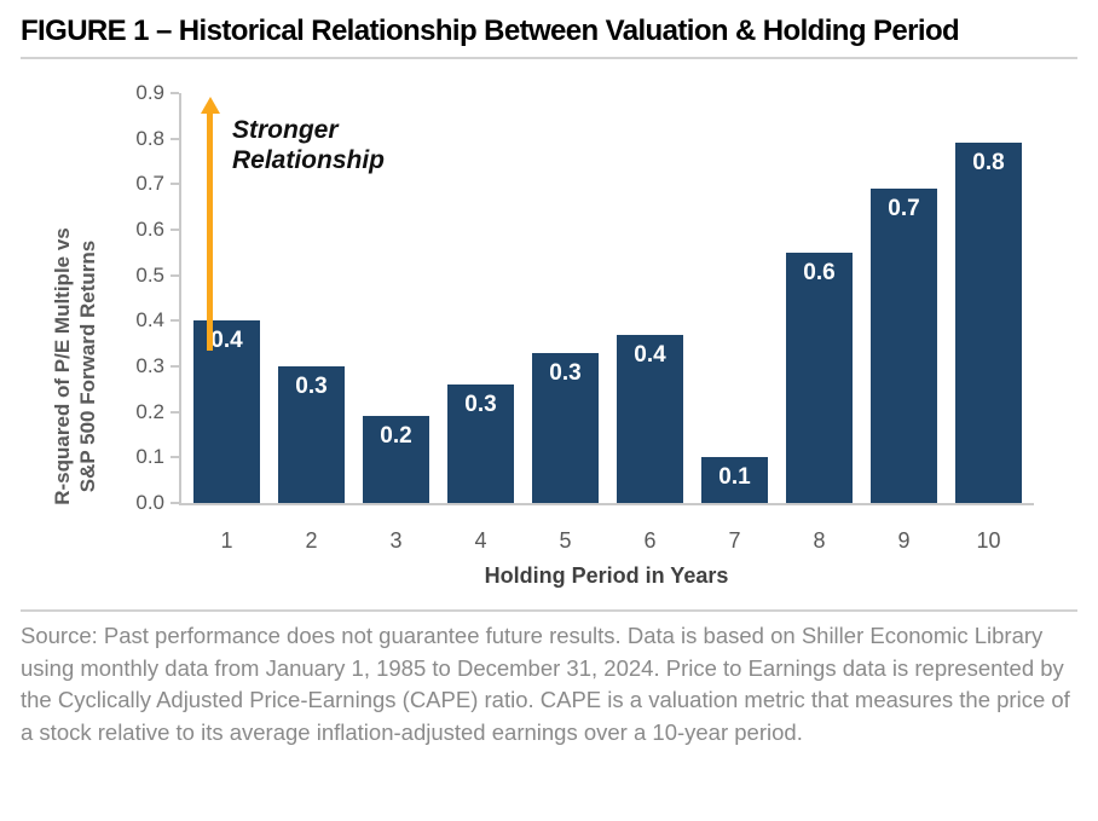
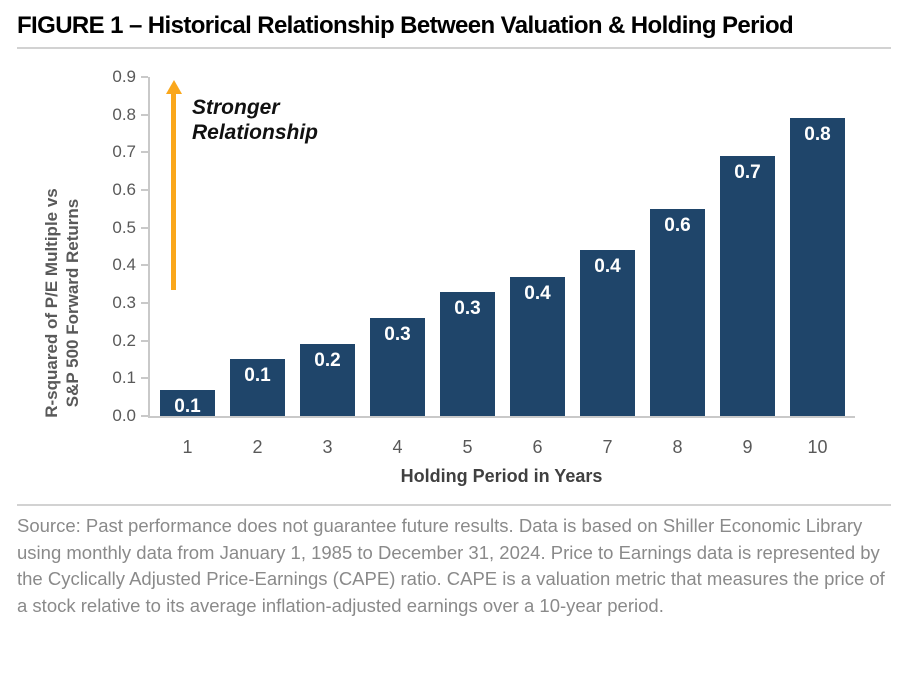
1: 0.4 -> 0.1
2: 0.3 -> 0.1
7: 0.1 -> 0.4
